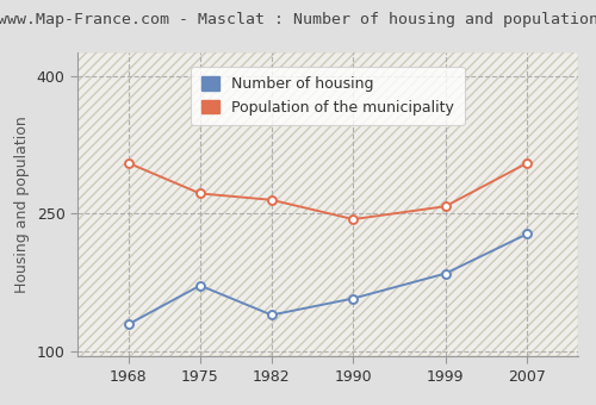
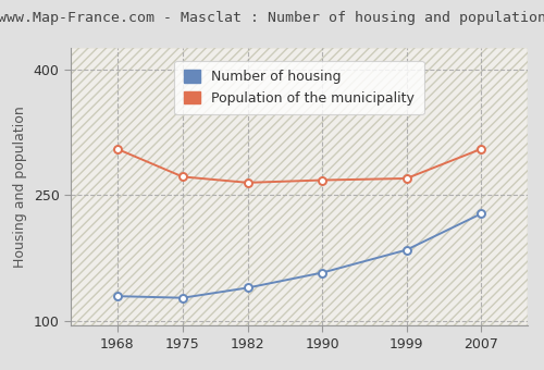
Number of housing/1975: 172 -> 128
Population of the municipality/1990: 244 -> 268
Population of the municipality/1999: 258 -> 270
